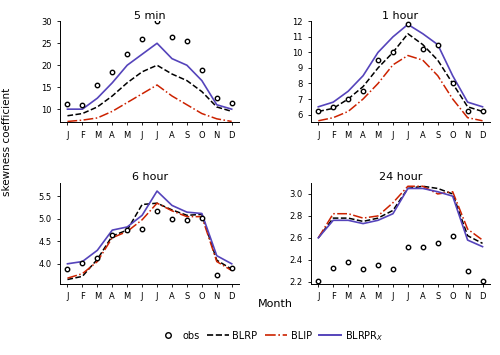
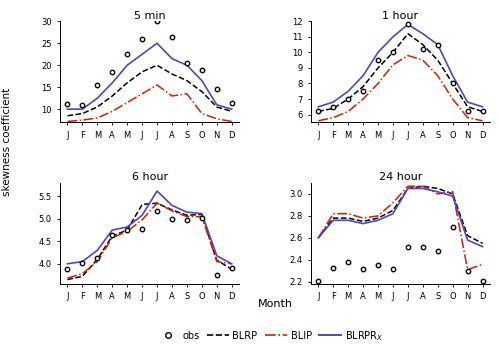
5 min/obs/S: 25.5 -> 20.5
5 min/BLIP/S: 11.0 -> 13.5
5 min/obs/N: 12.5 -> 14.5
6 hour/BLIP/D: 3.85 -> 4.00
24 hour/obs/S: 2.55 -> 2.48
24 hour/obs/O: 2.62 -> 2.70
24 hour/BLIP/N: 2.68 -> 2.31
24 hour/BLIP/D: 2.58 -> 2.36
